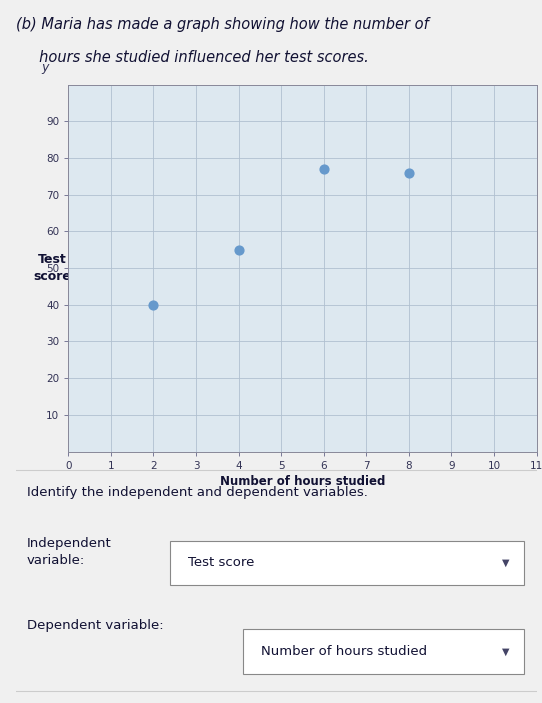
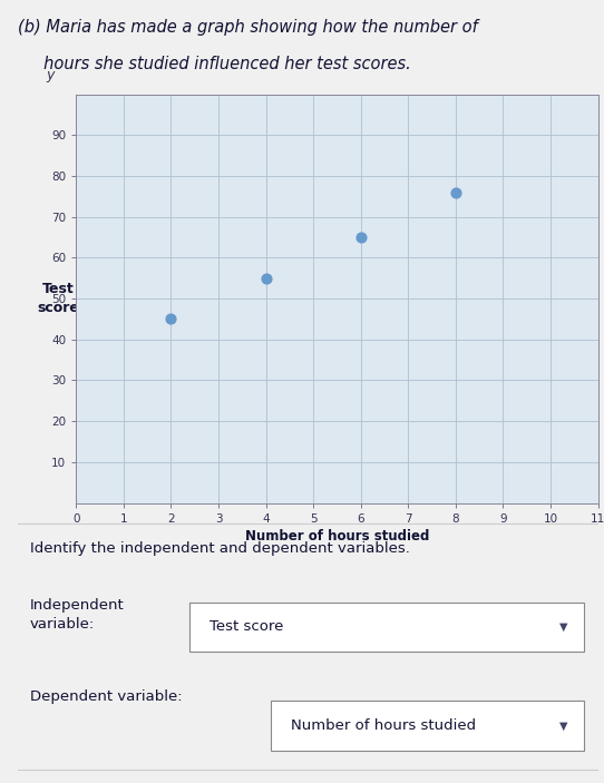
2: 40 -> 45
6: 77 -> 65
